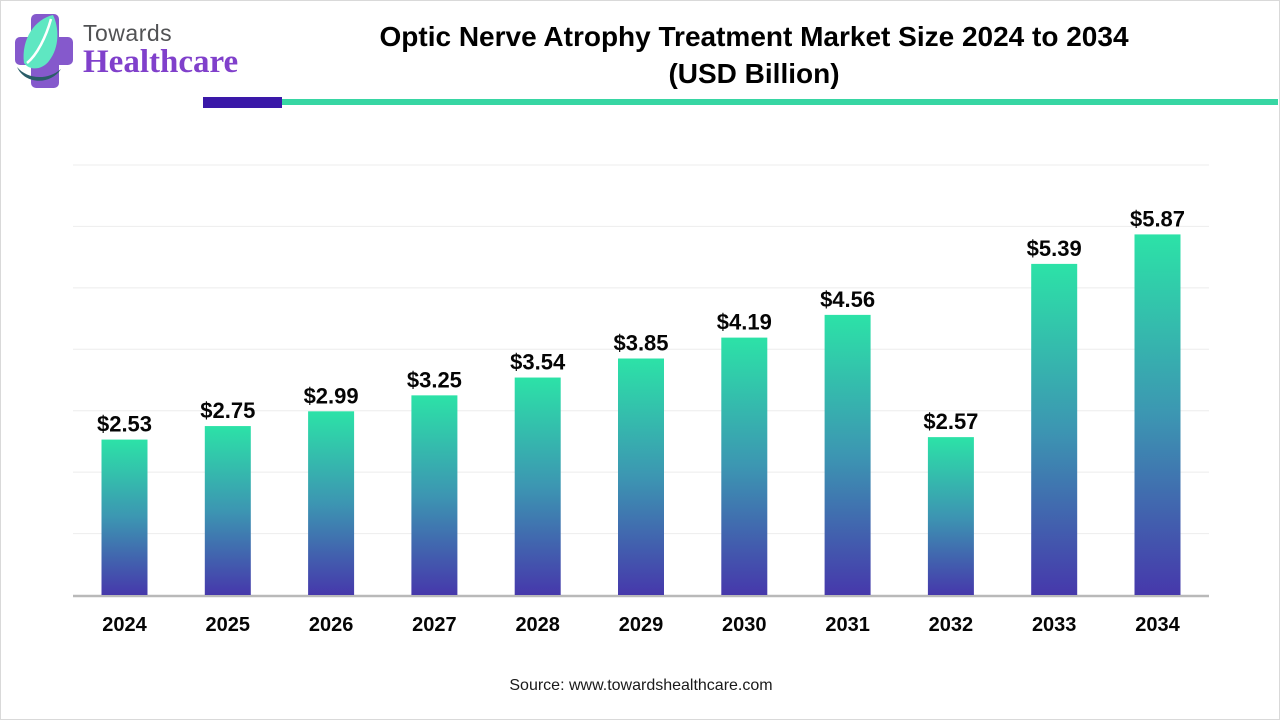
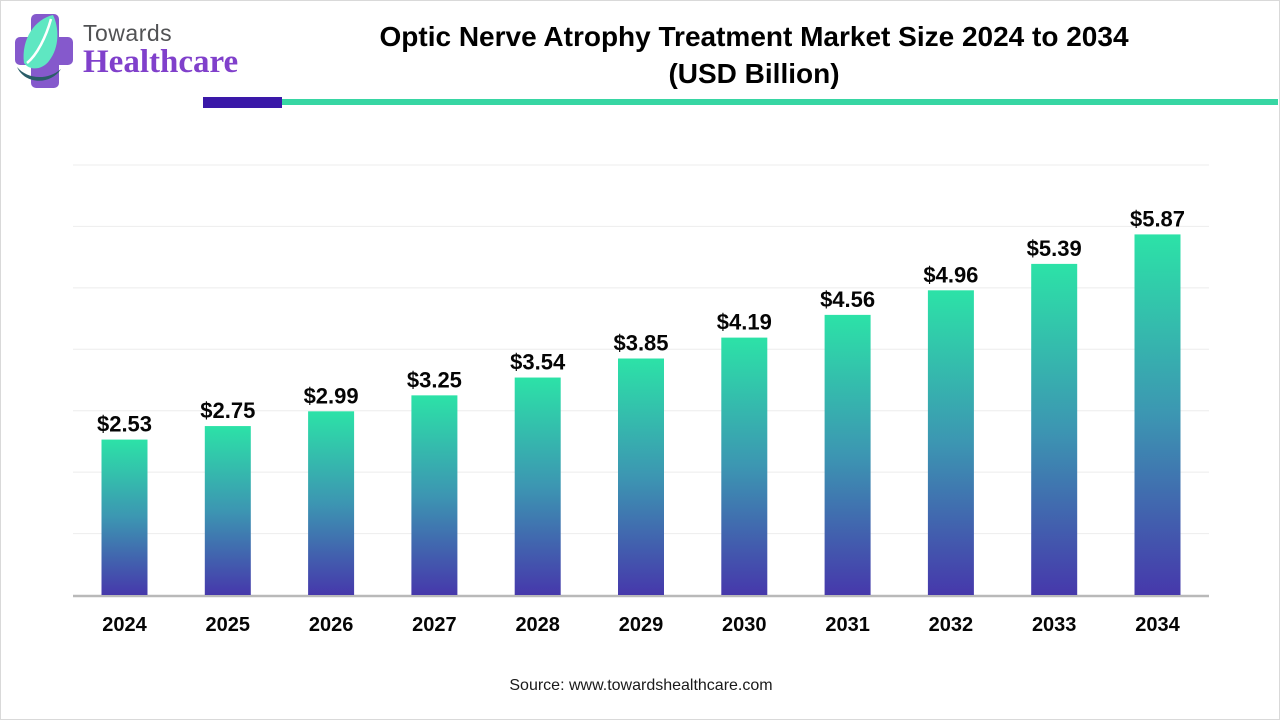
2032: $2.57 -> $4.96
